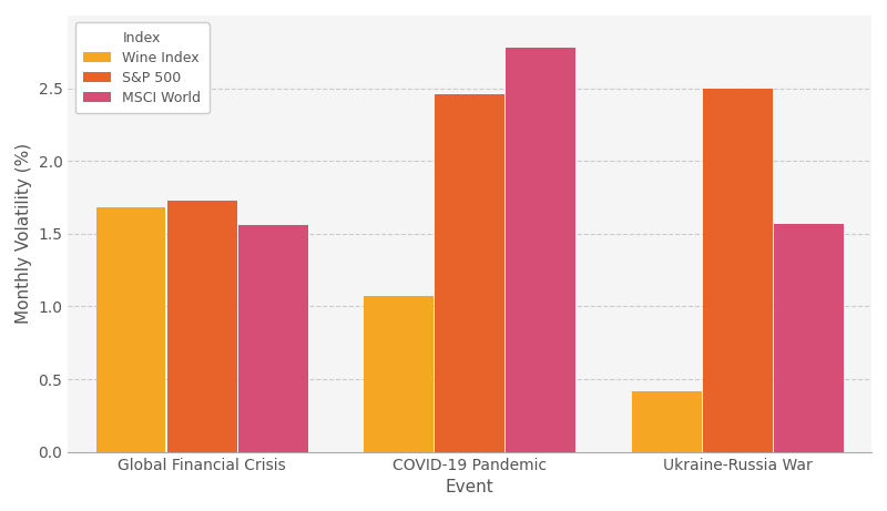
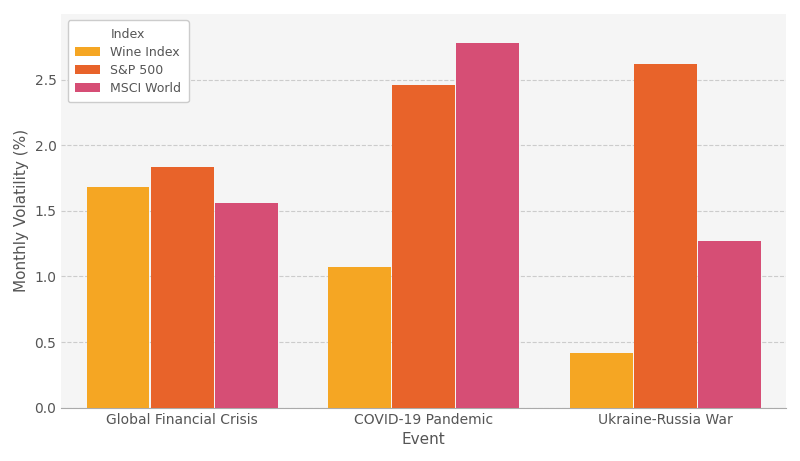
S&P 500/Global Financial Crisis: 1.73 -> 1.83
S&P 500/Ukraine-Russia War: 2.50 -> 2.62
MSCI World/Ukraine-Russia War: 1.57 -> 1.27
